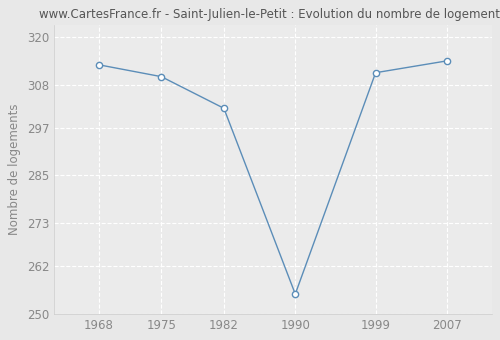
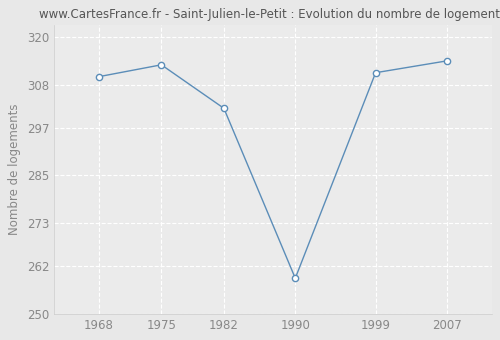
1968: 313 -> 310
1975: 310 -> 313
1990: 255 -> 259
